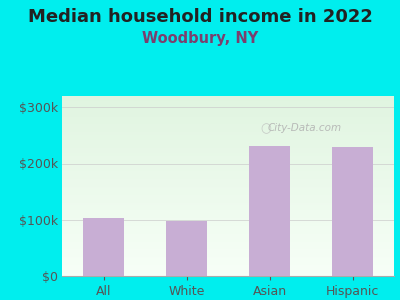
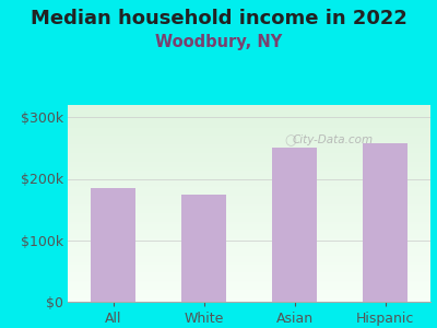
All: $104k -> $185k
White: $98k -> $175k
Asian: $232k -> $250k
Hispanic: $230k -> $257k
